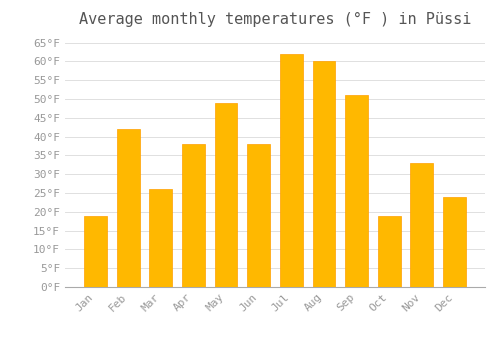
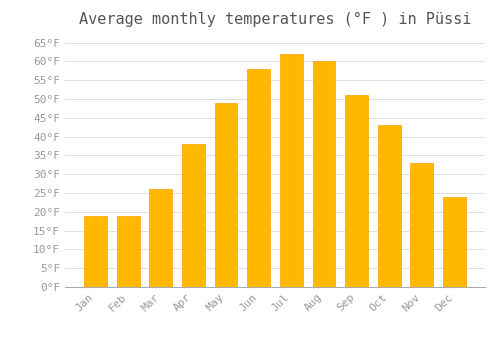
Feb: 42°F -> 19°F
Jun: 38°F -> 58°F
Oct: 19°F -> 43°F
